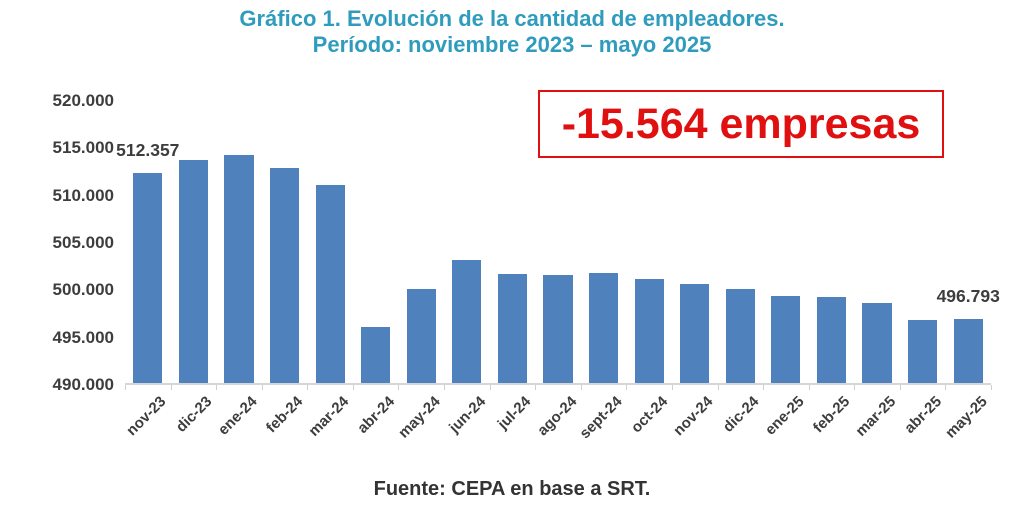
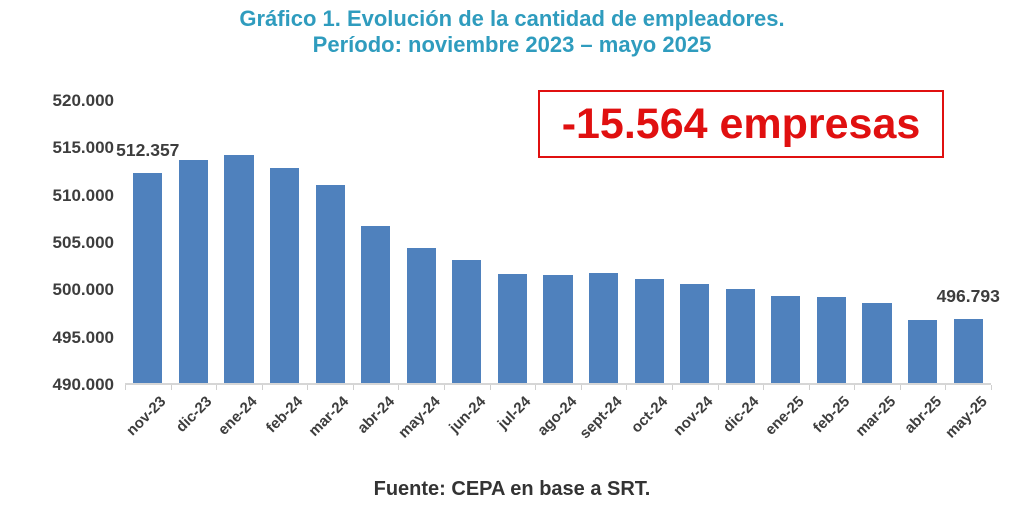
abr-24: 496000 -> 507000
may-24: 500000 -> 504000
